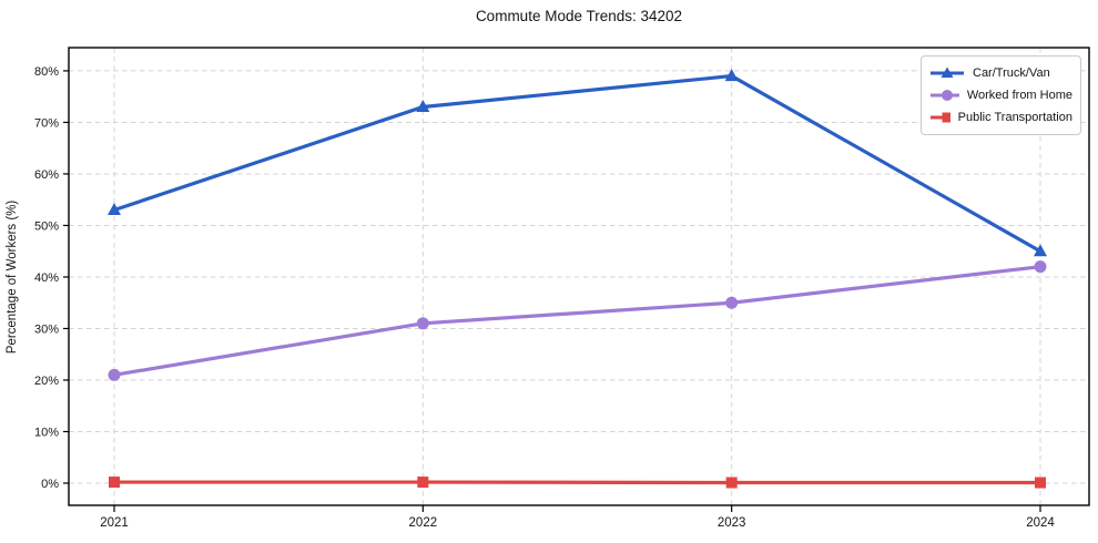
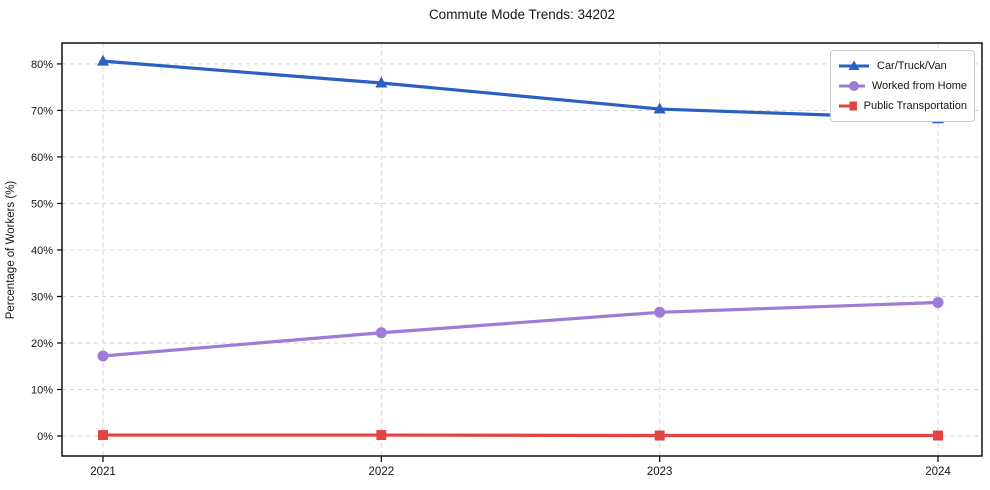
Car/Truck/Van/2021: 53% -> 81%
Worked from Home/2021: 21% -> 17%
Car/Truck/Van/2022: 73% -> 76%
Worked from Home/2022: 31% -> 22%
Car/Truck/Van/2023: 79% -> 70%
Worked from Home/2023: 35% -> 27%
Car/Truck/Van/2024: 45% -> 68%
Worked from Home/2024: 42% -> 29%
